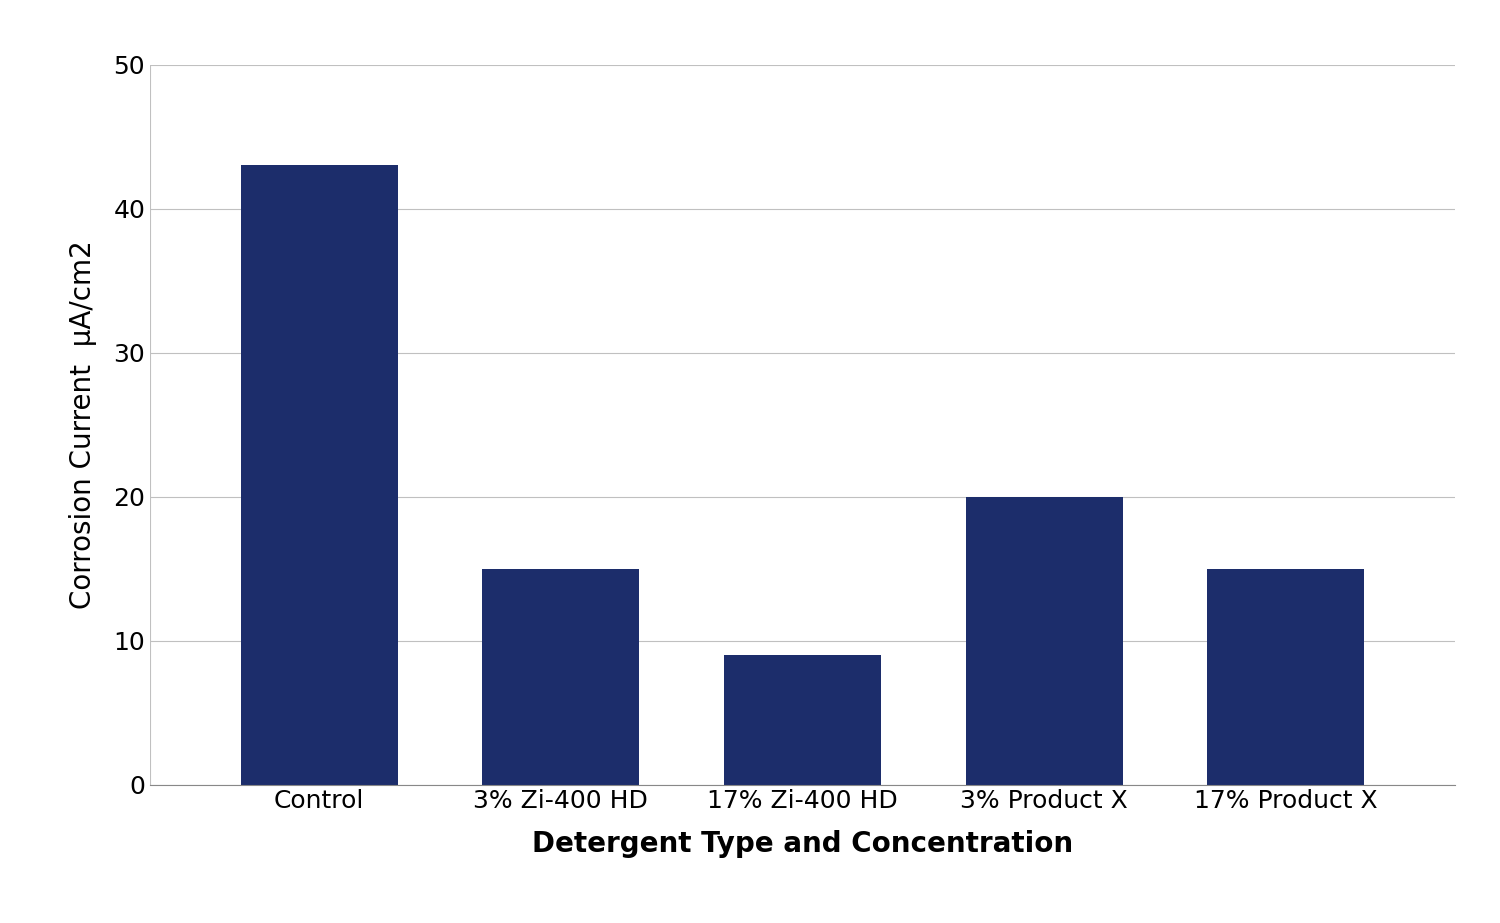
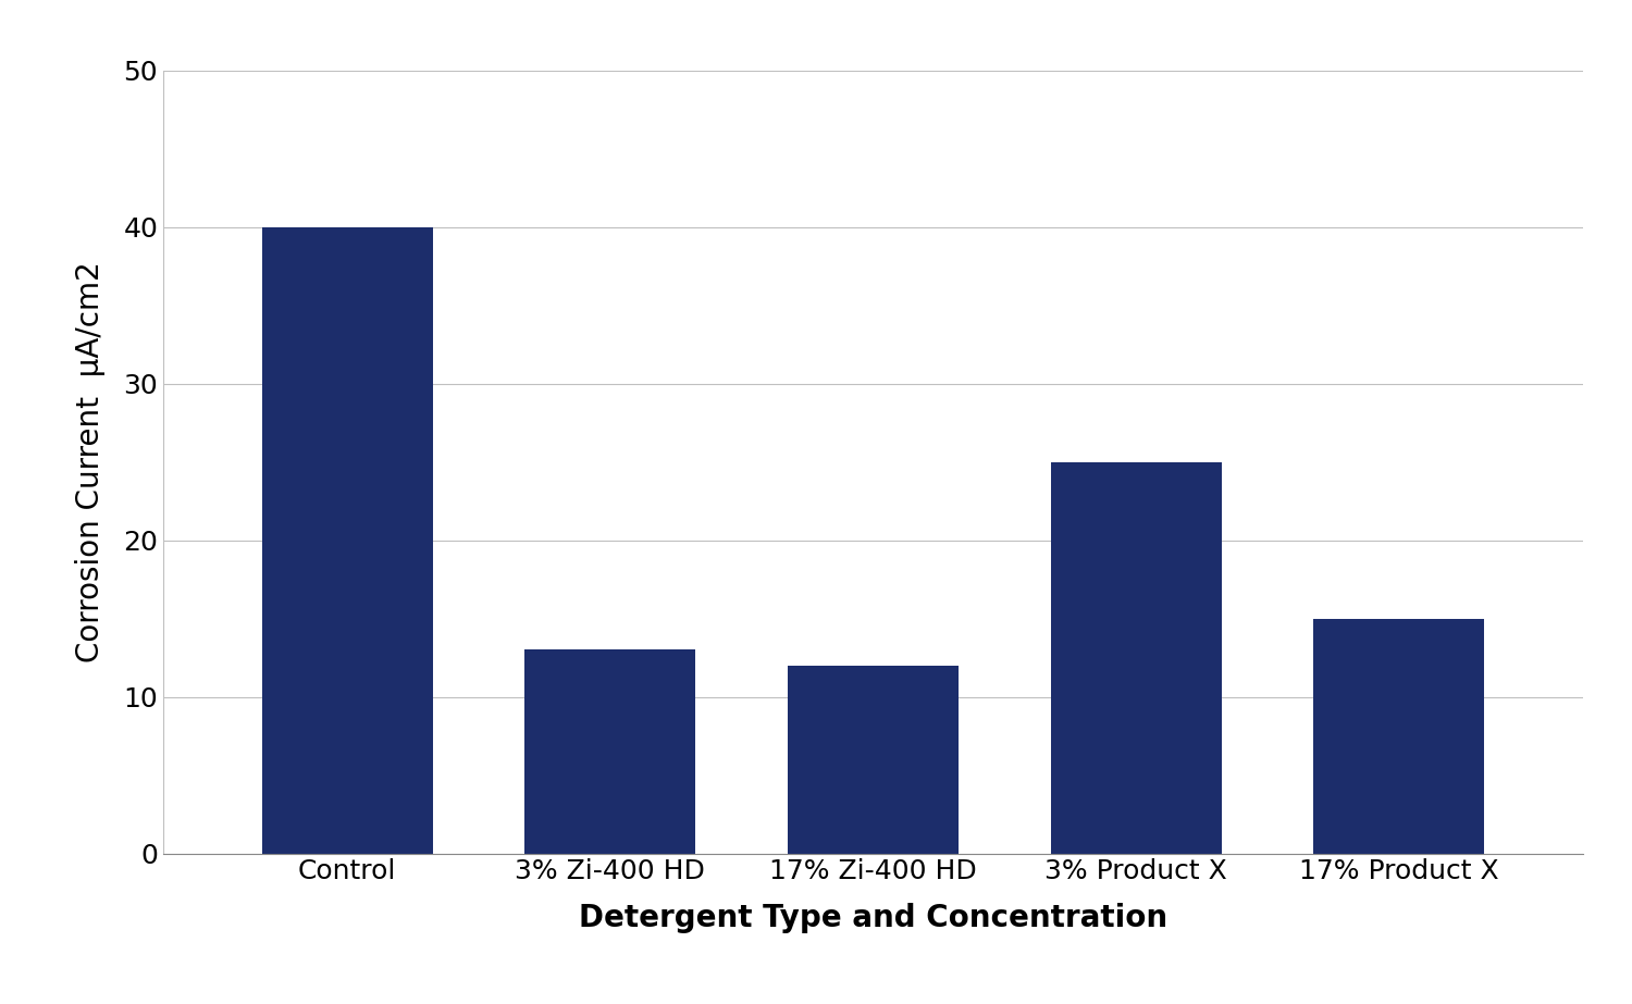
Control: 43 -> 40
3% Zi-400 HD: 15 -> 13
17% Zi-400 HD: 9 -> 12
3% Product X: 20 -> 25
